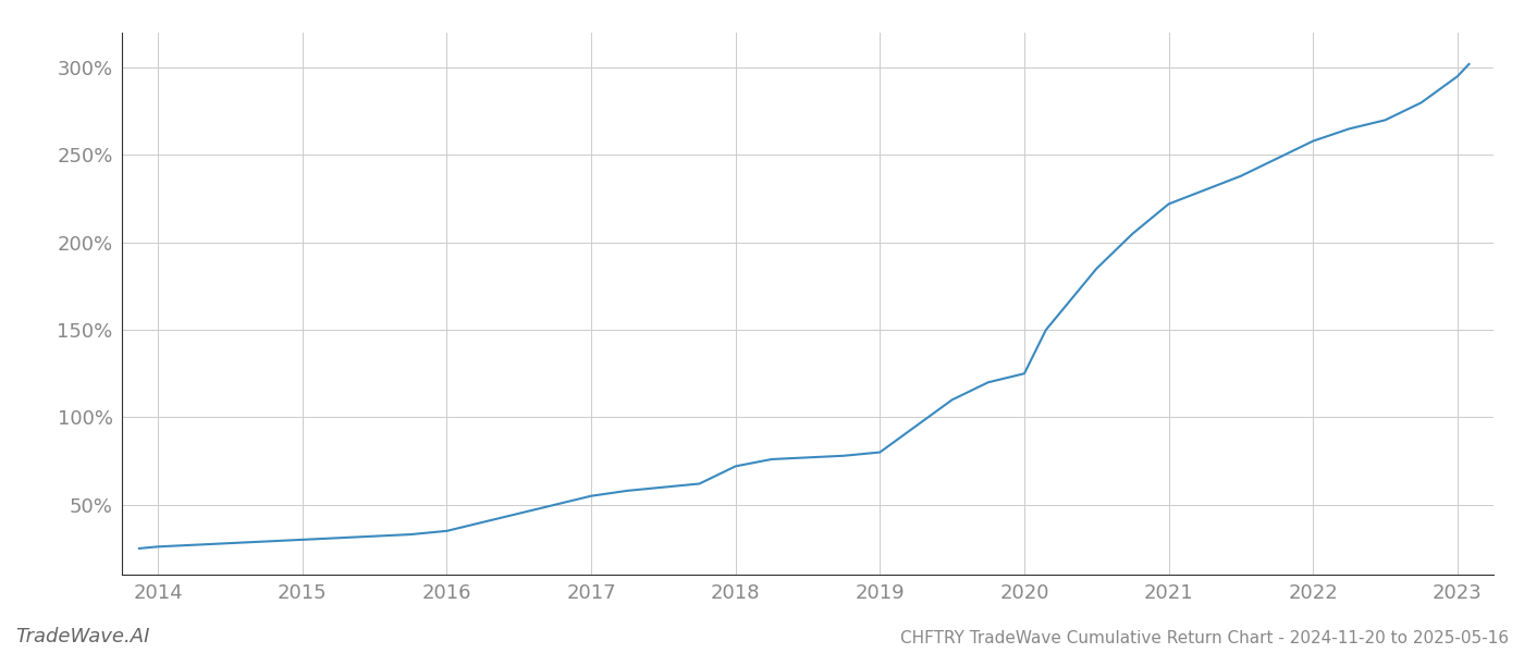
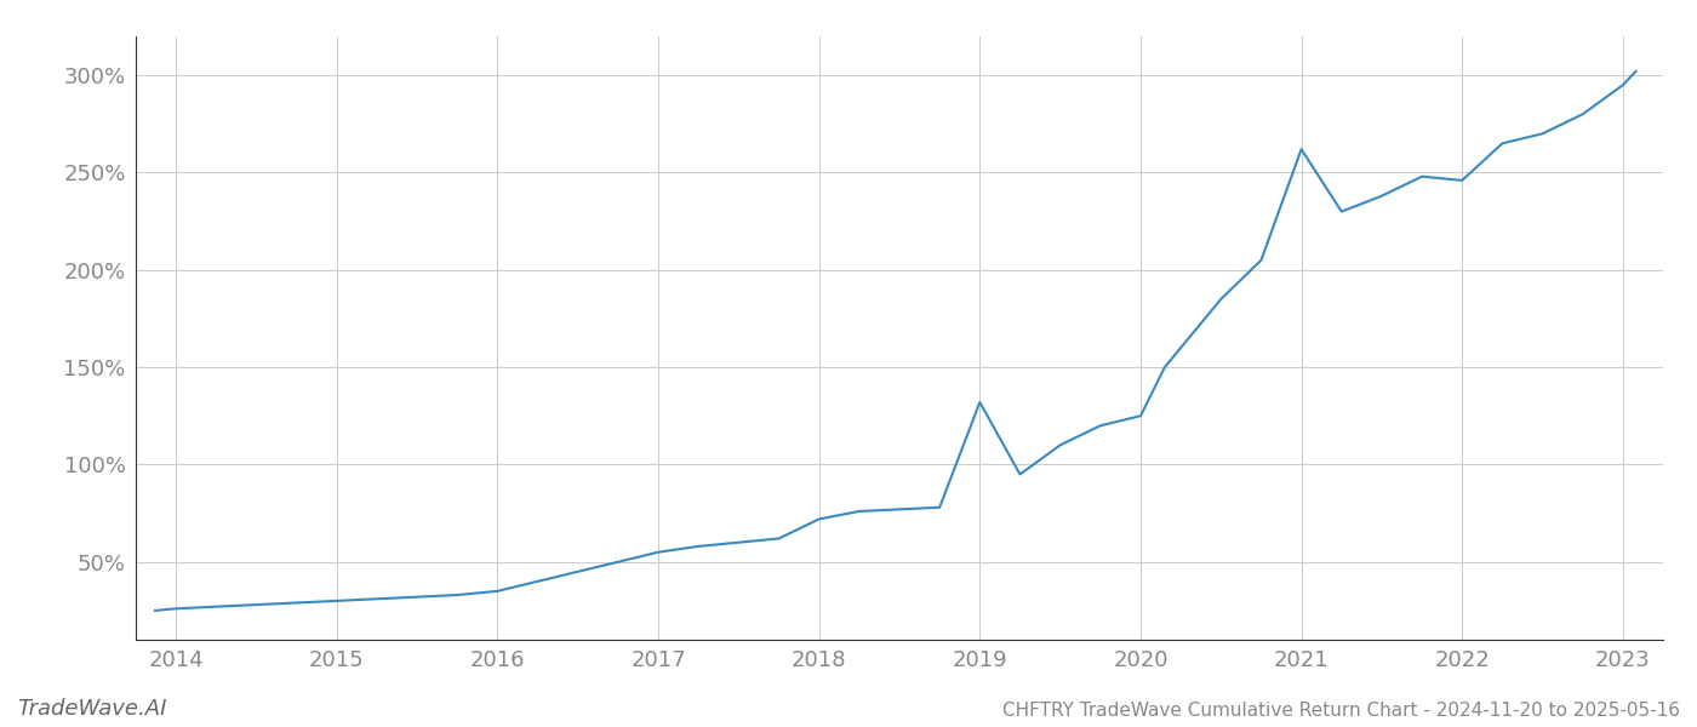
2019: 80% -> 132%
2021: 222% -> 262%
2022: 258% -> 246%
